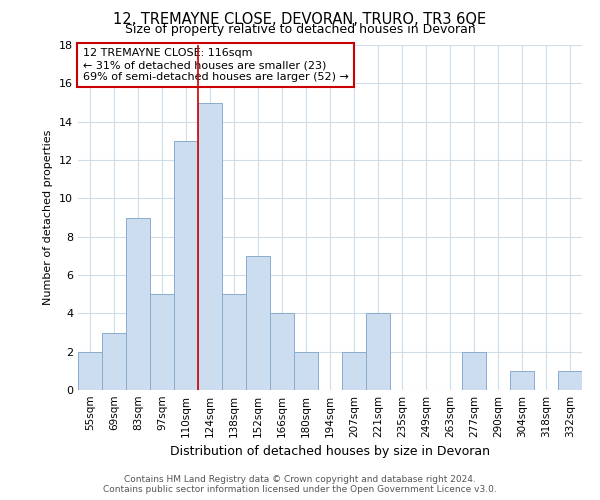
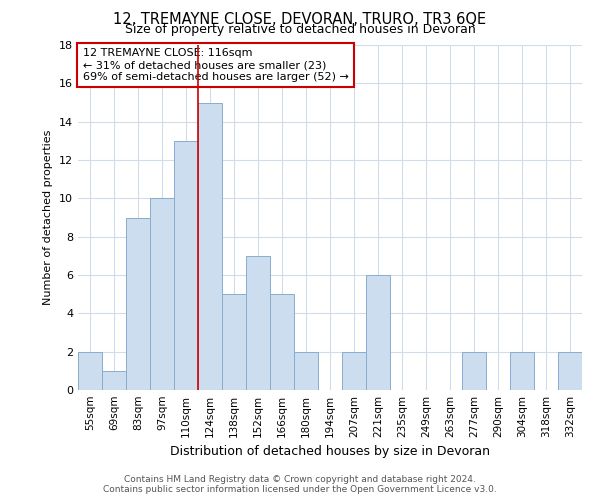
69sqm: 3 -> 1
97sqm: 5 -> 10
166sqm: 4 -> 5
221sqm: 4 -> 6
304sqm: 1 -> 2
332sqm: 1 -> 2
